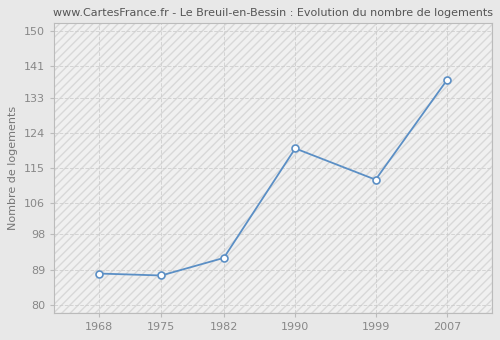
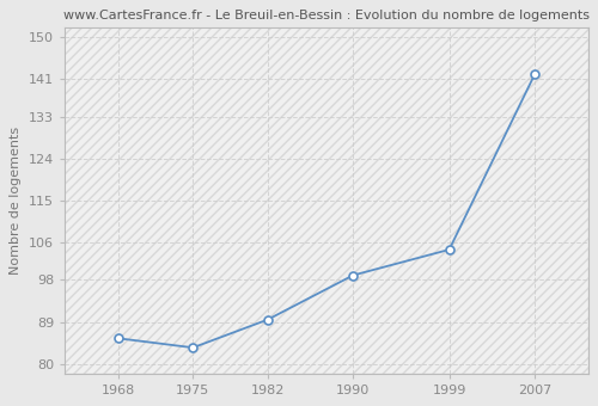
1968: 88.0 -> 85.5
1975: 87.5 -> 83.5
1982: 92.0 -> 89.5
1990: 120.0 -> 99.0
1999: 112.0 -> 104.5
2007: 137.5 -> 142.0
